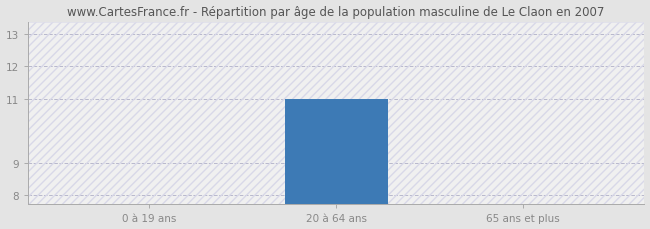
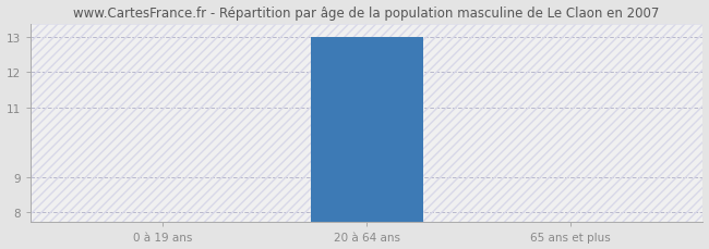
20 à 64 ans: 11 -> 13
